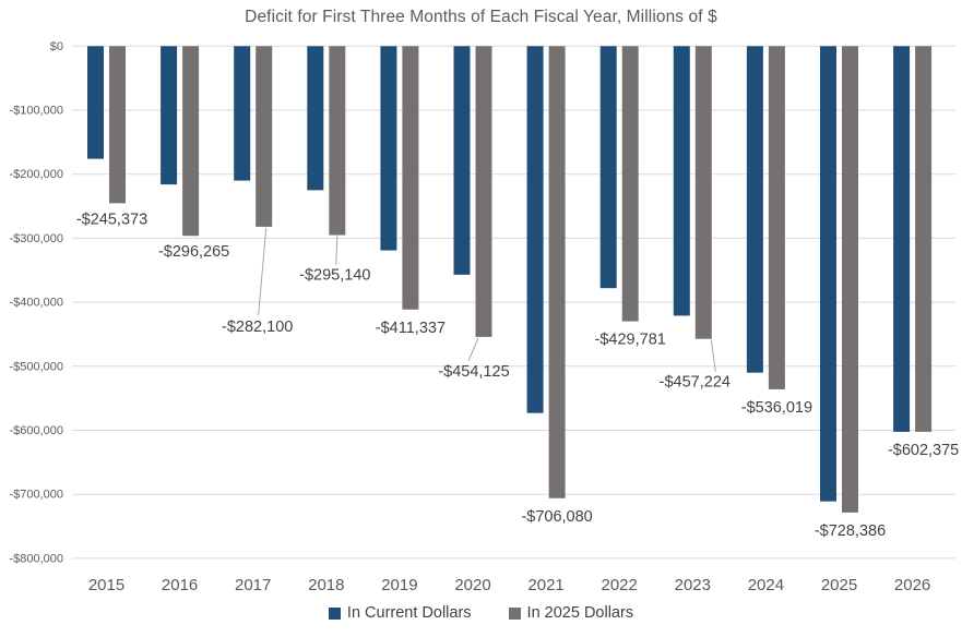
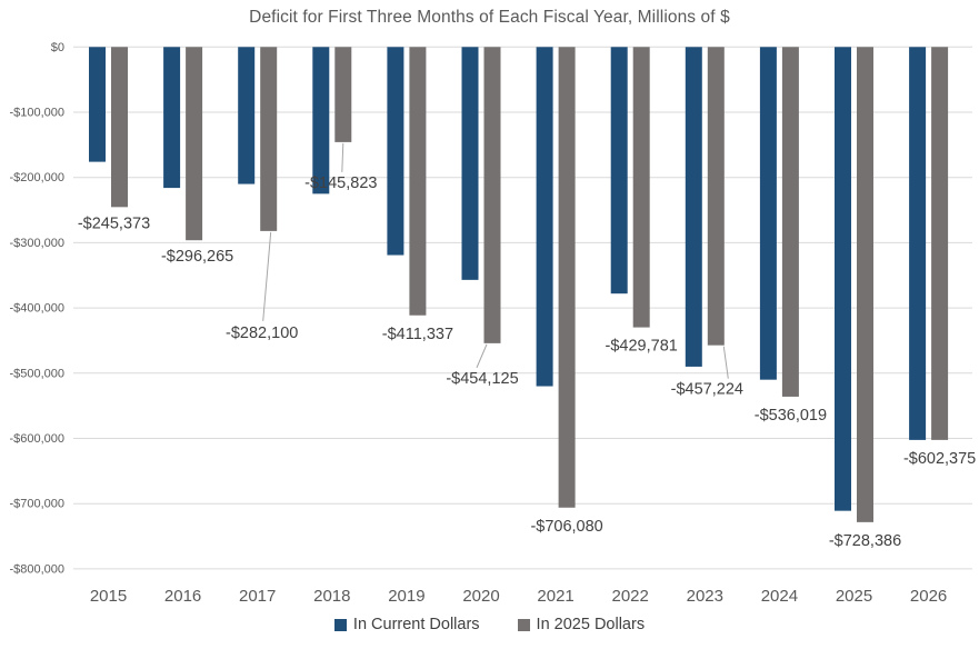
In 2025 Dollars/2018: -$295,140 -> -$145,823
In Current Dollars/2021: -$570000 -> -$520000
In Current Dollars/2023: -$420000 -> -$490000
